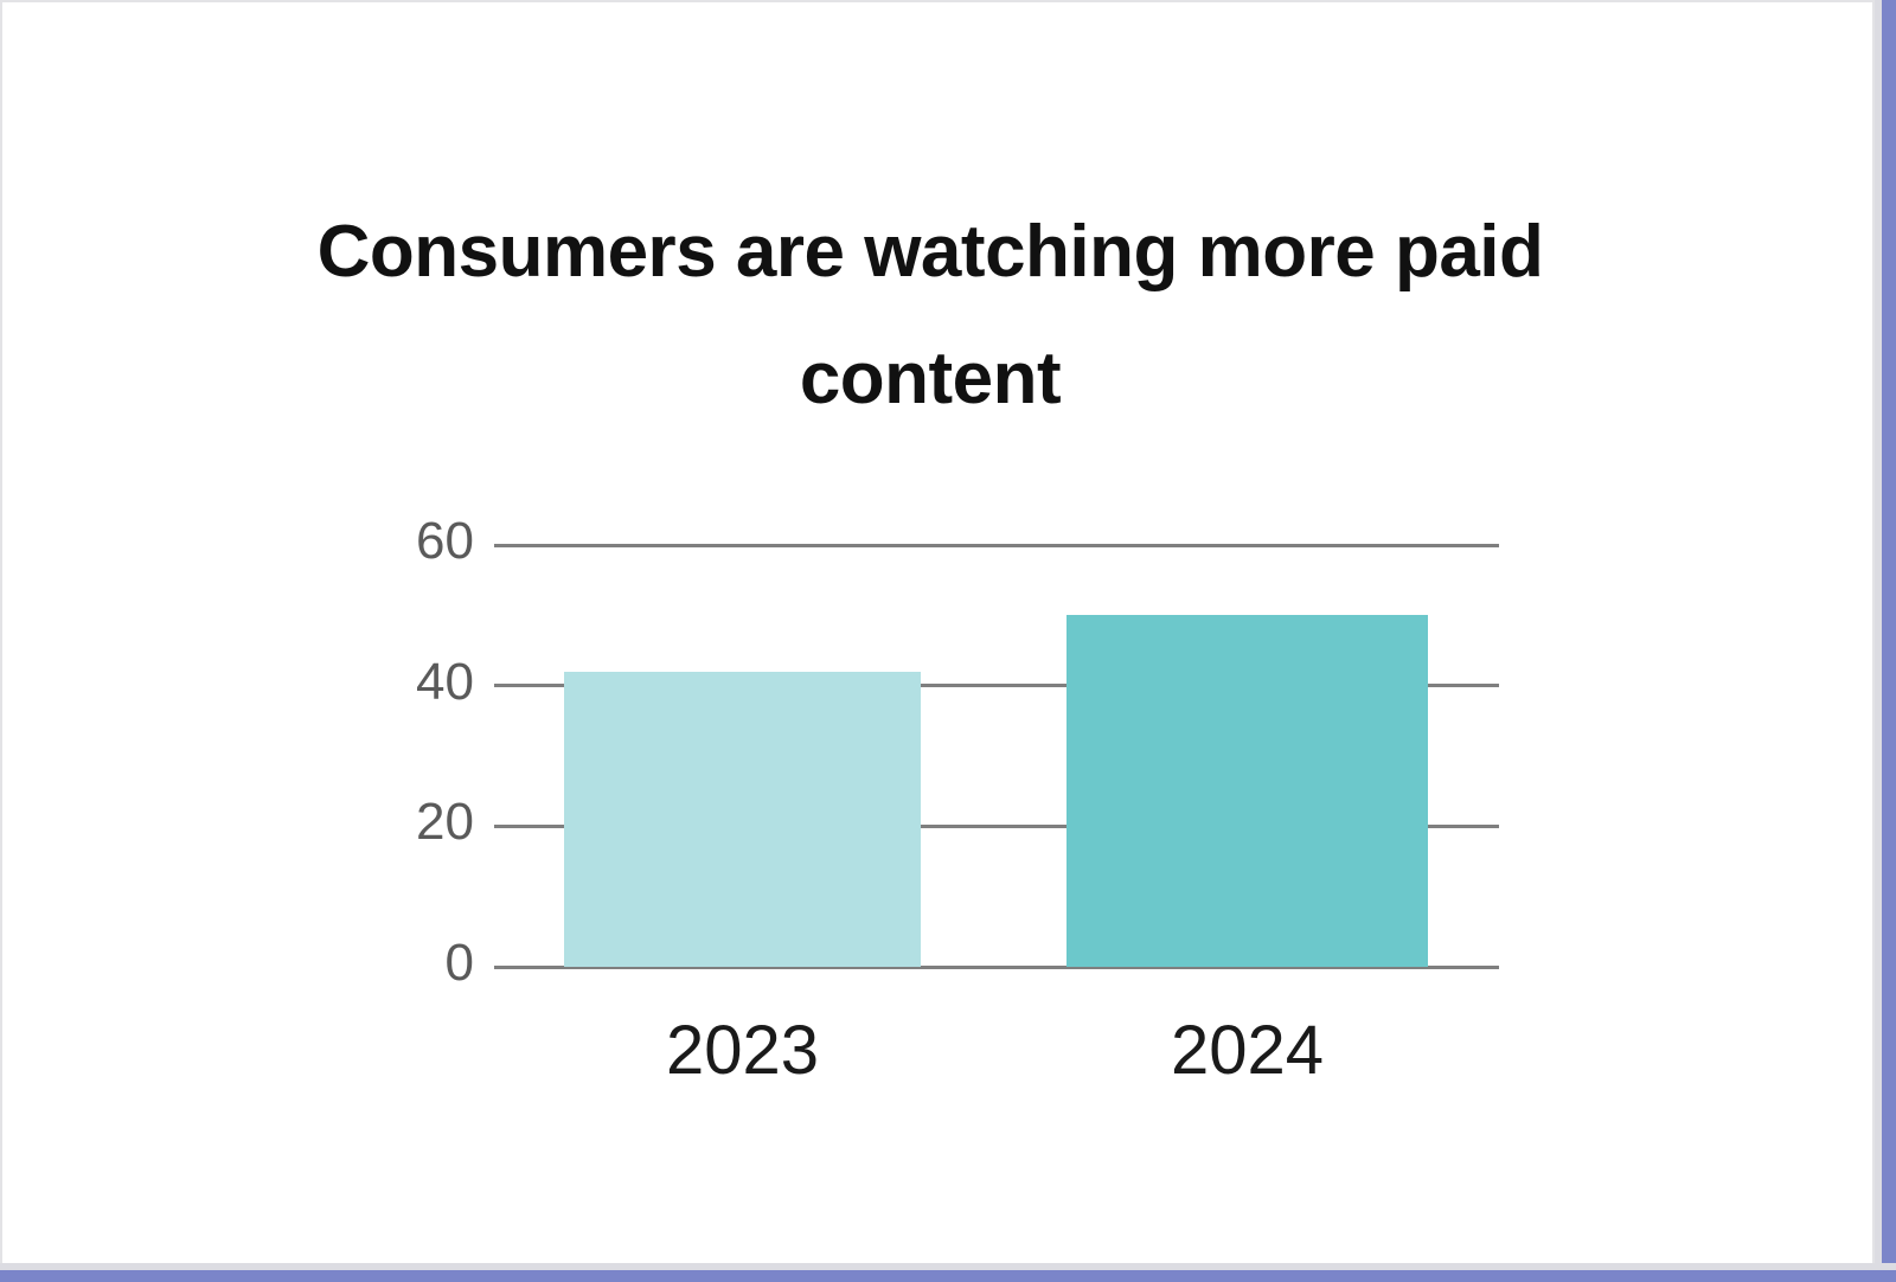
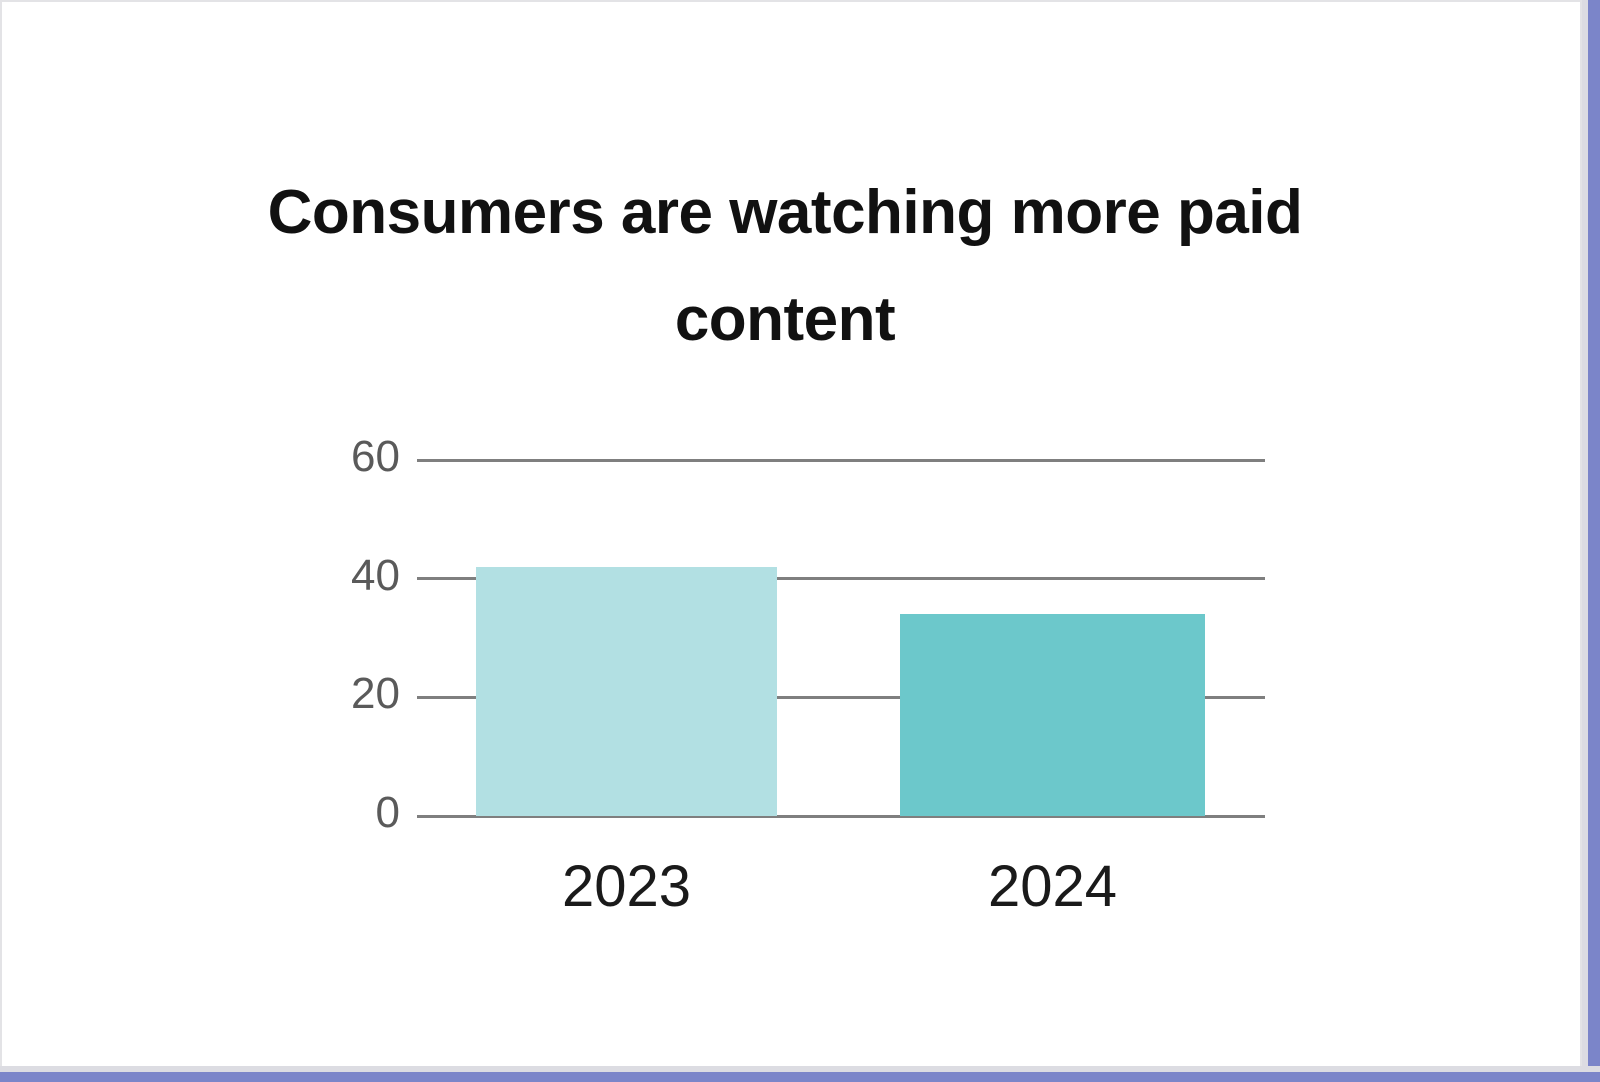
2024: 50 -> 34
